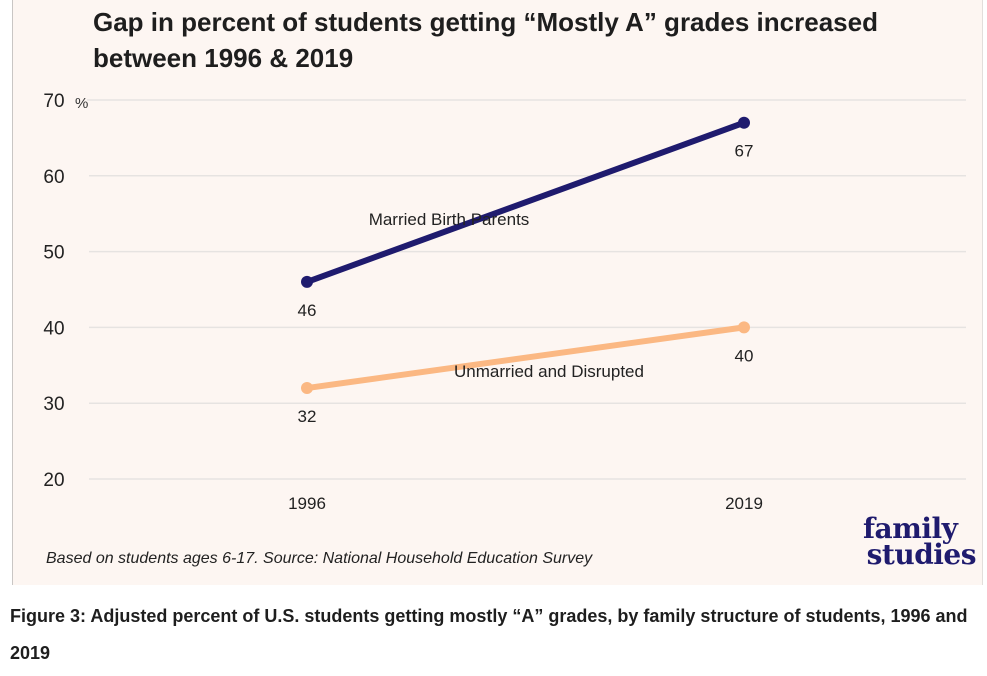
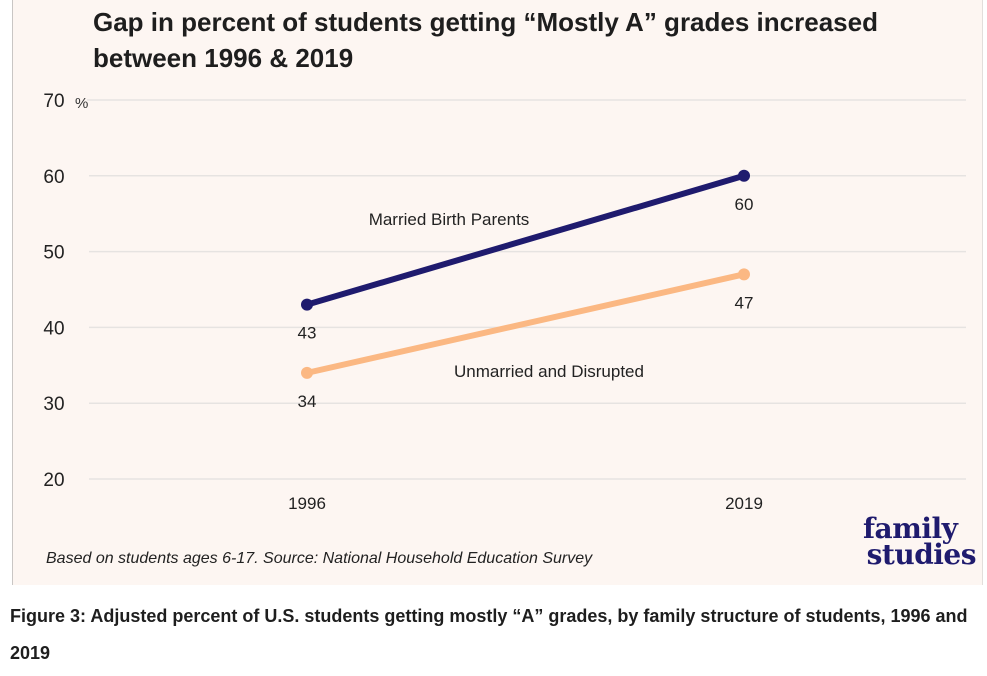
Married Birth Parents/1996: 46 -> 43
Unmarried and Disrupted/1996: 32 -> 34
Married Birth Parents/2019: 67 -> 60
Unmarried and Disrupted/2019: 40 -> 47
